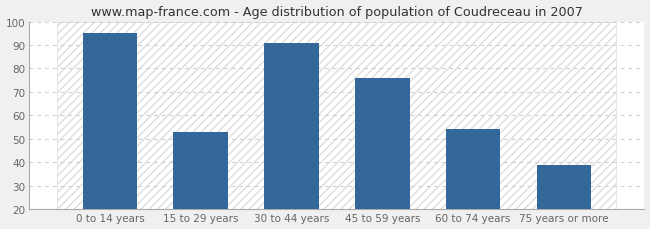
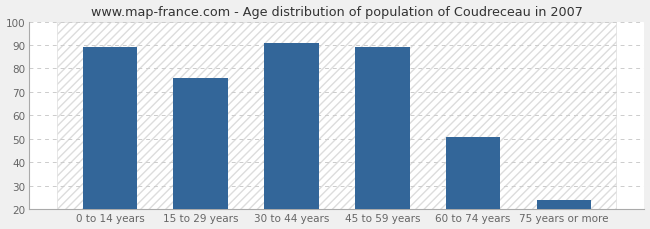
0 to 14 years: 95 -> 89
15 to 29 years: 53 -> 76
45 to 59 years: 76 -> 89
60 to 74 years: 54 -> 51
75 years or more: 39 -> 24
